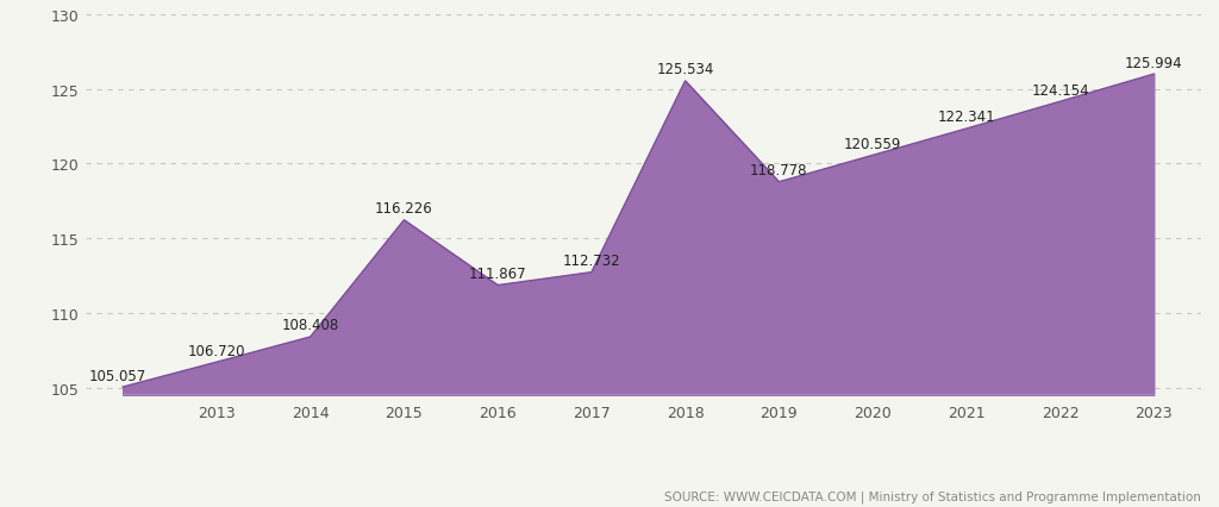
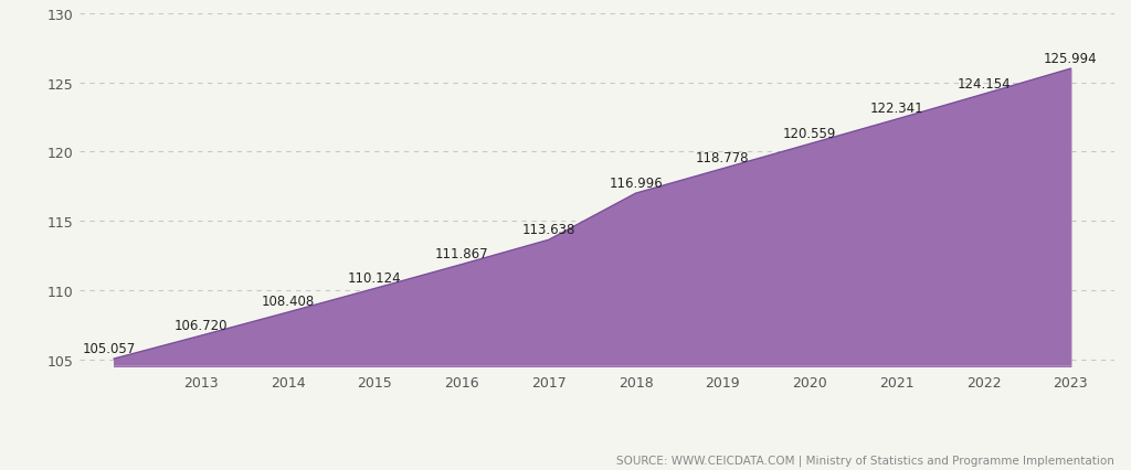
2015: 116.226 -> 110.124
2017: 112.732 -> 113.638
2018: 125.534 -> 116.996
